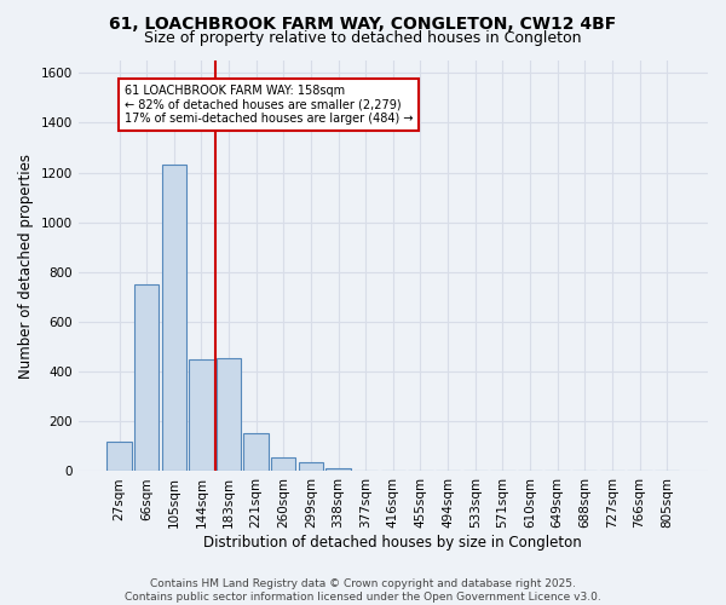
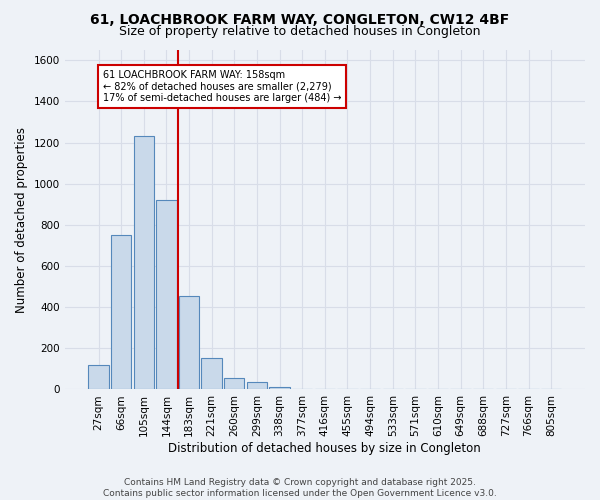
144sqm: 450 -> 920
